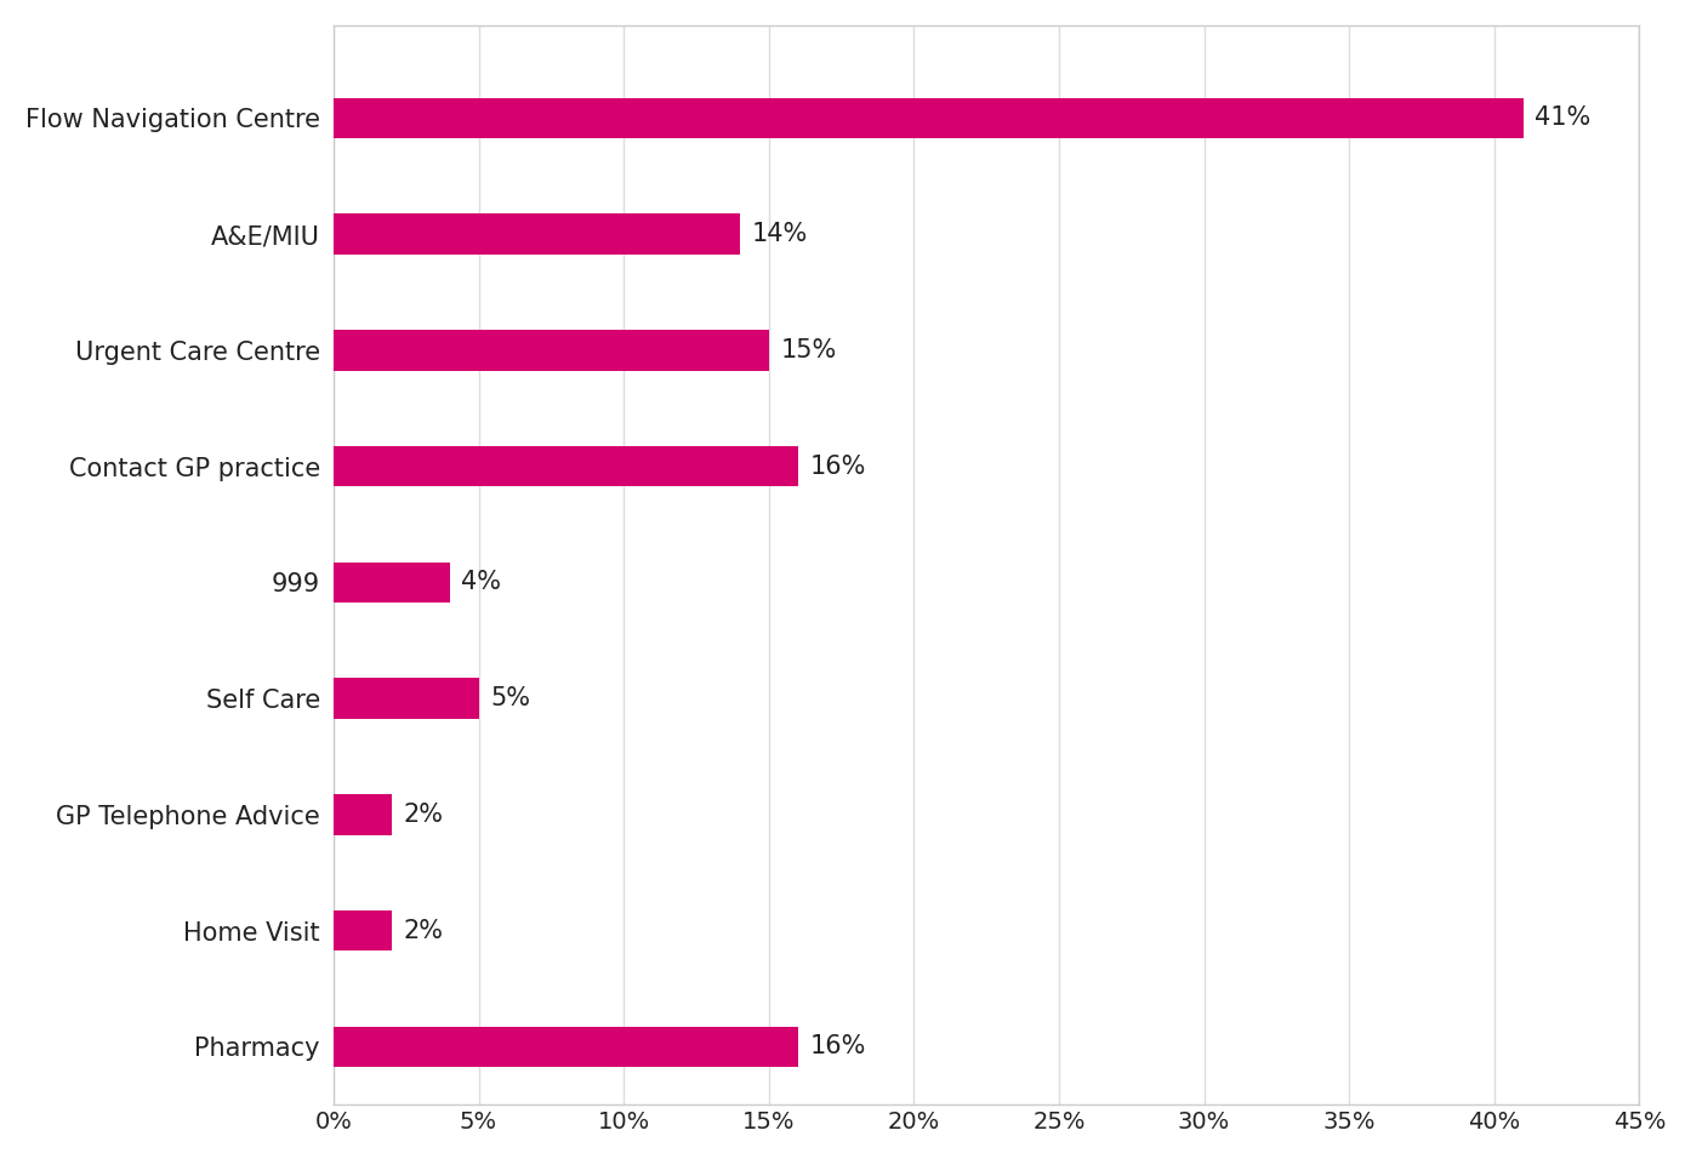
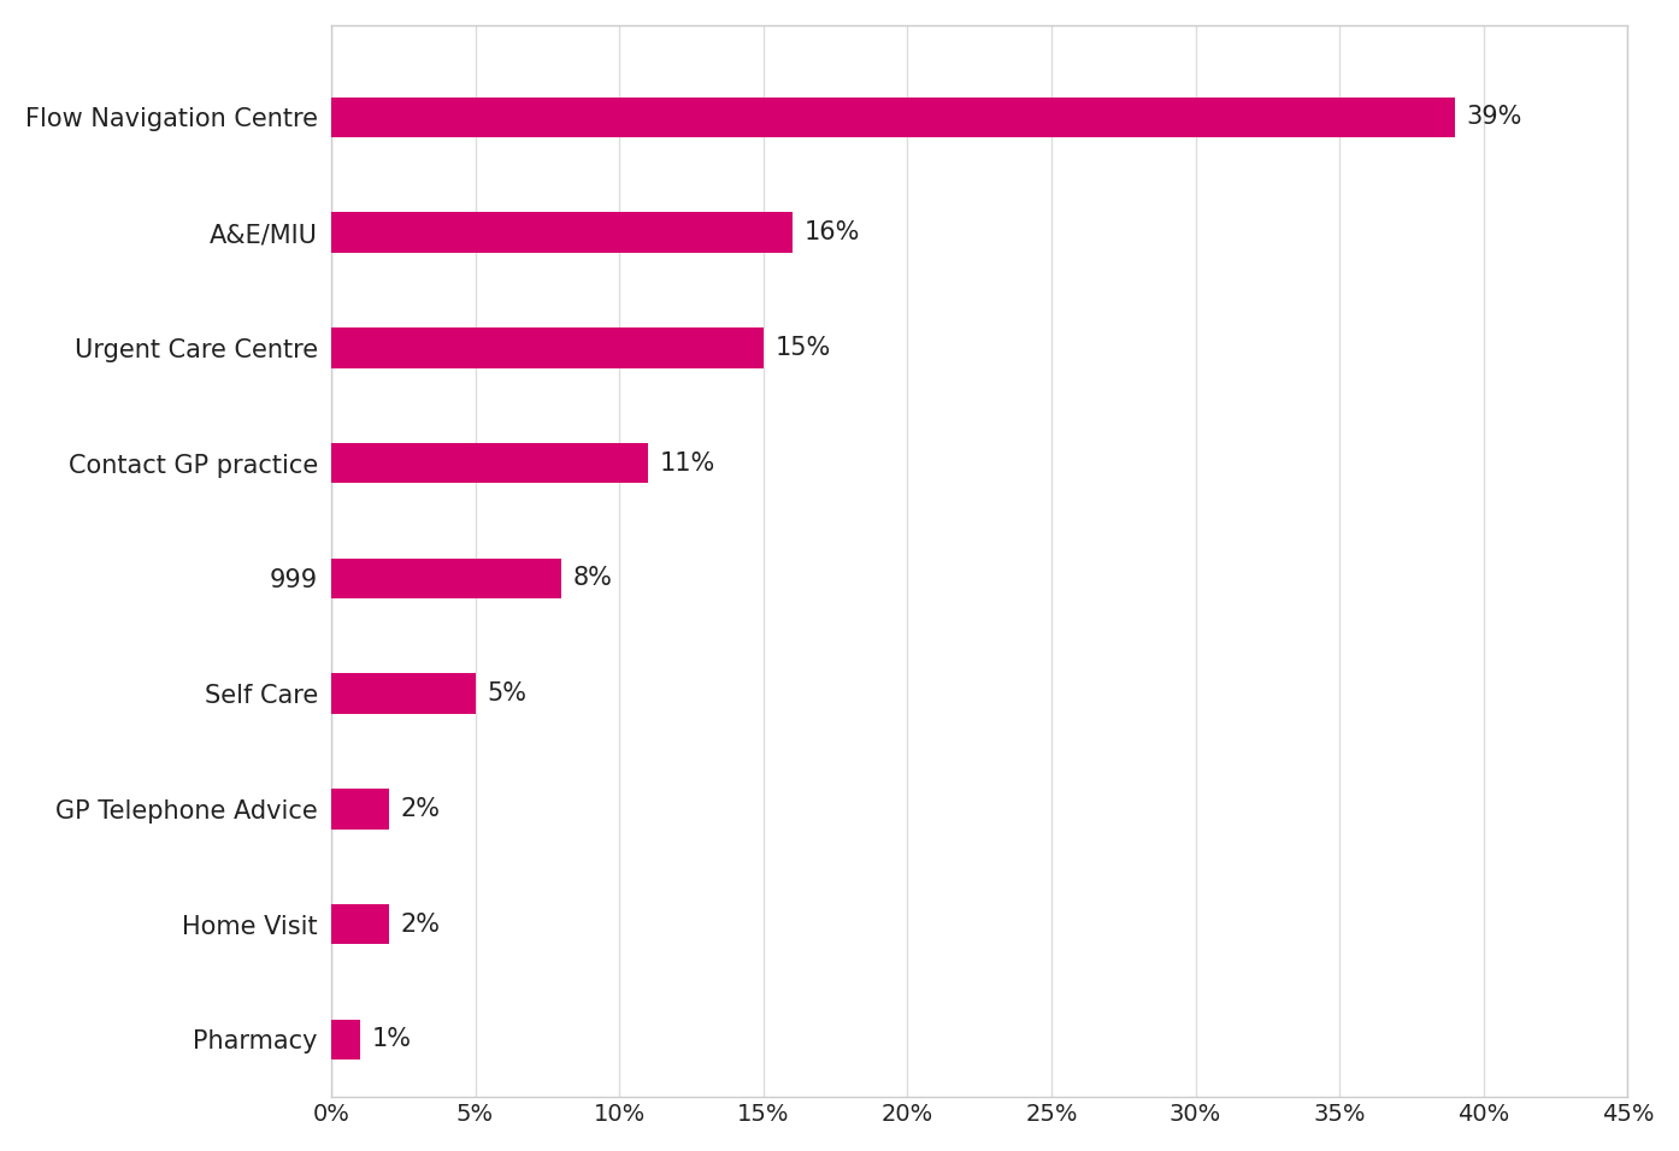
Flow Navigation Centre: 41% -> 39%
A&E/MIU: 14% -> 16%
Contact GP practice: 16% -> 11%
999: 4% -> 8%
Pharmacy: 16% -> 1%
